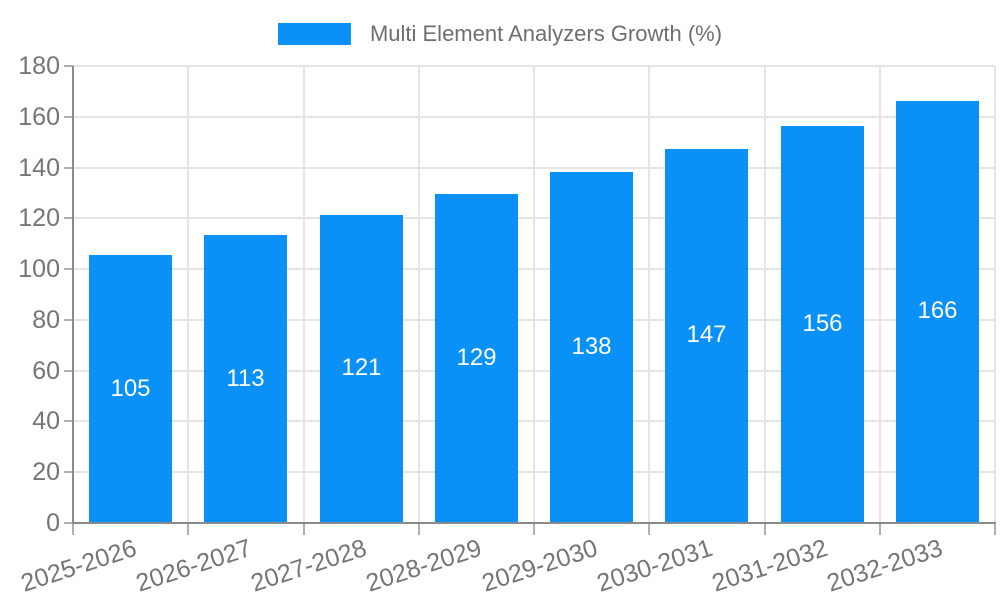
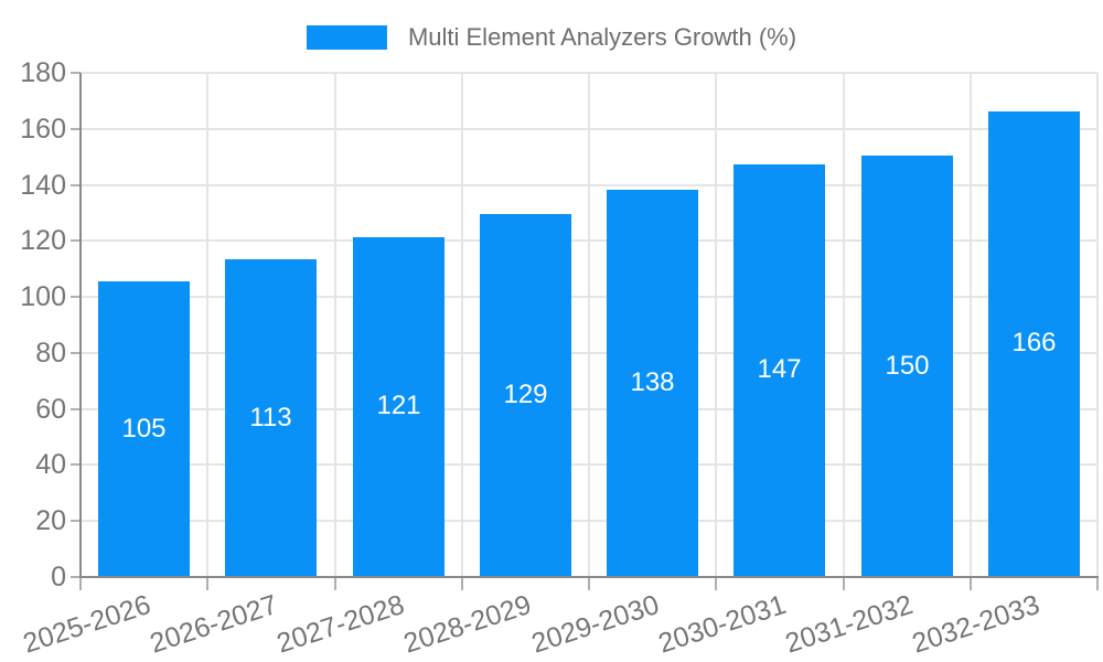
2031-2032: 156 -> 150
